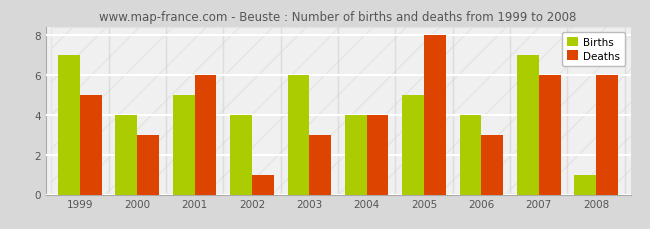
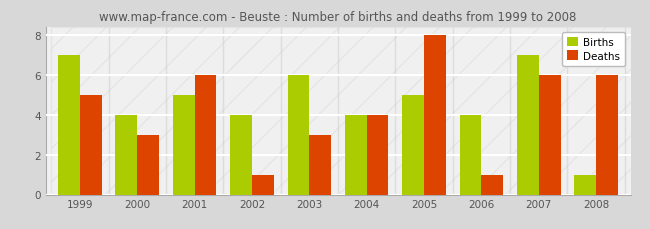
Deaths/2006: 3 -> 1
